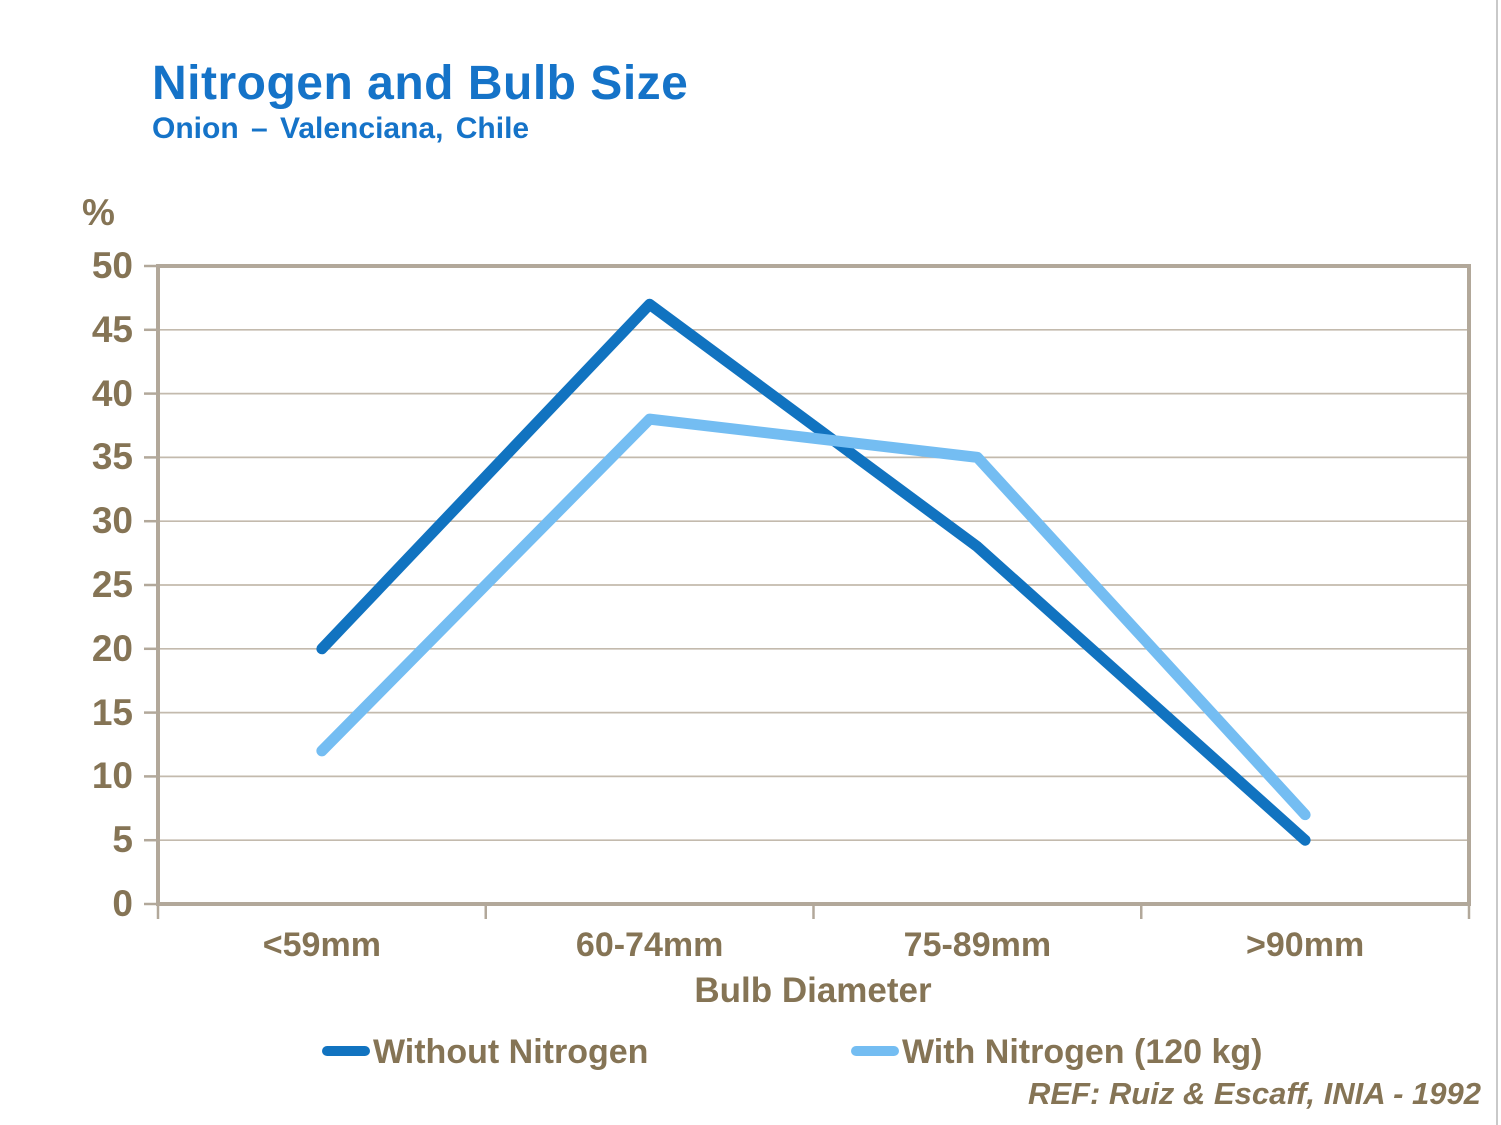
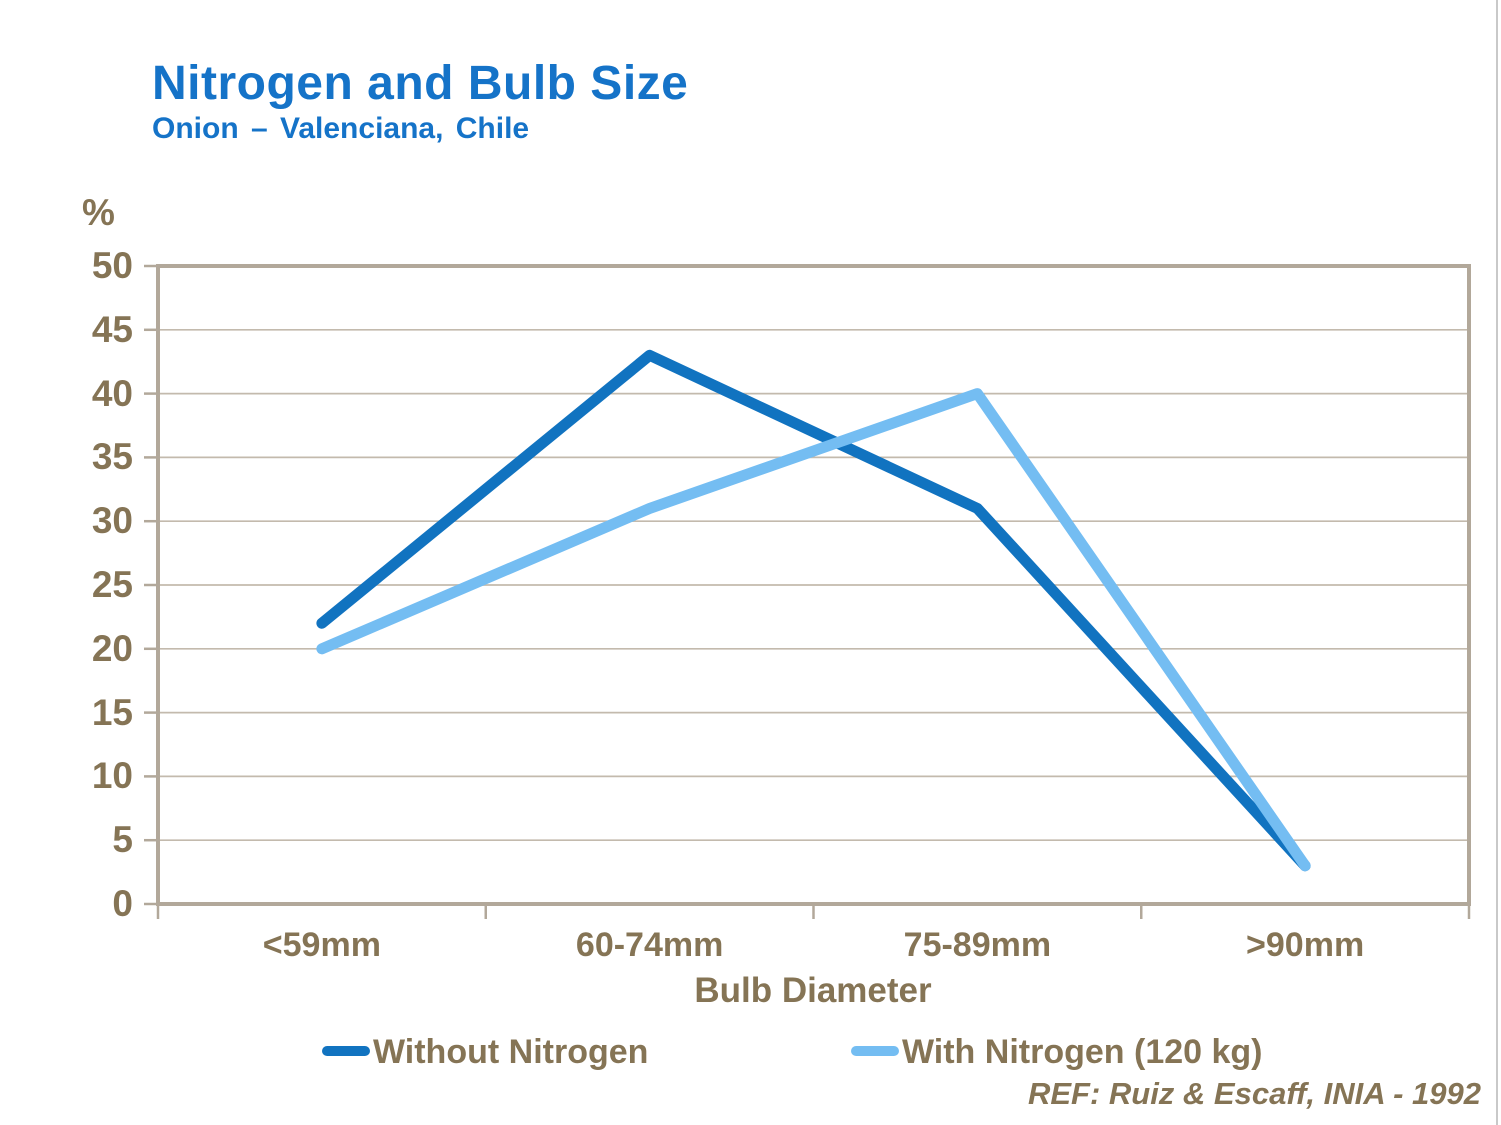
Without Nitrogen/<59mm: 20 -> 22
With Nitrogen (120 kg)/<59mm: 12 -> 20
Without Nitrogen/60-74mm: 47 -> 43
With Nitrogen (120 kg)/60-74mm: 38 -> 31
Without Nitrogen/75-89mm: 28 -> 31
With Nitrogen (120 kg)/75-89mm: 35 -> 40
Without Nitrogen/>90mm: 5 -> 3
With Nitrogen (120 kg)/>90mm: 7 -> 3
